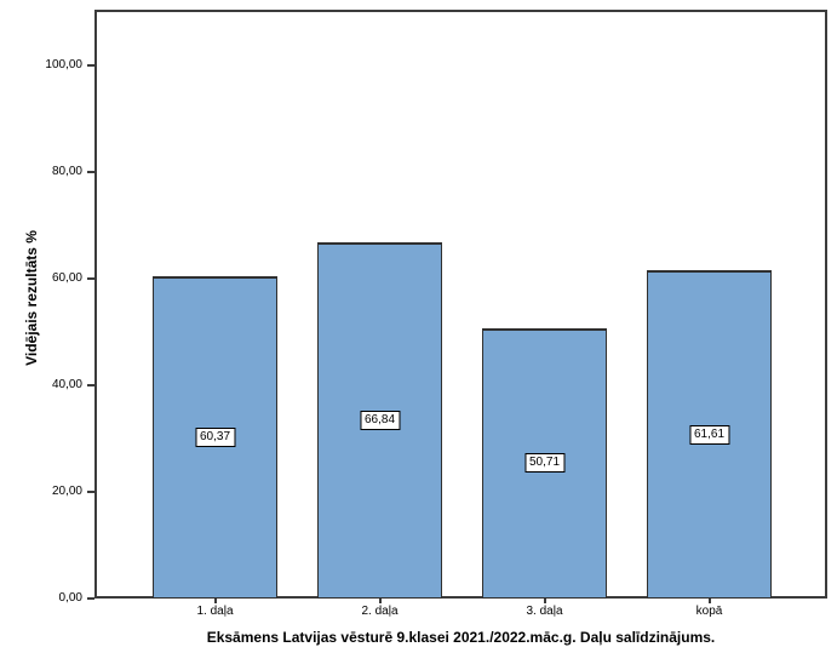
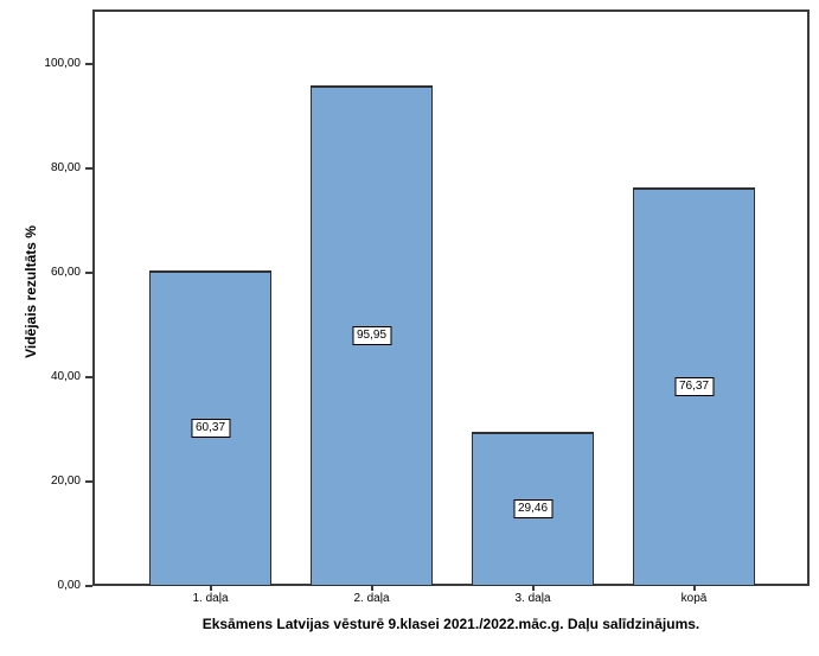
2. daļa: 66,84 -> 95,95
3. daļa: 50,71 -> 29,46
kopā: 61,61 -> 76,37
